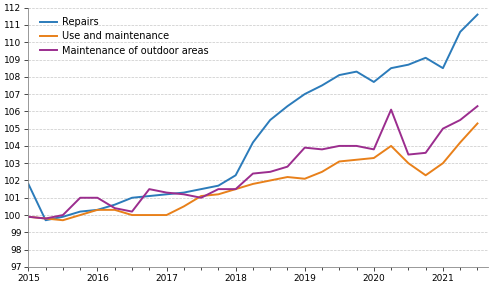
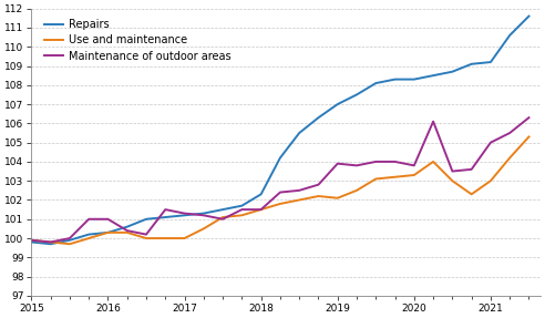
Repairs/2015: 101.8 -> 99.8
Repairs/2020: 107.7 -> 108.3
Repairs/2021: 108.5 -> 109.2
